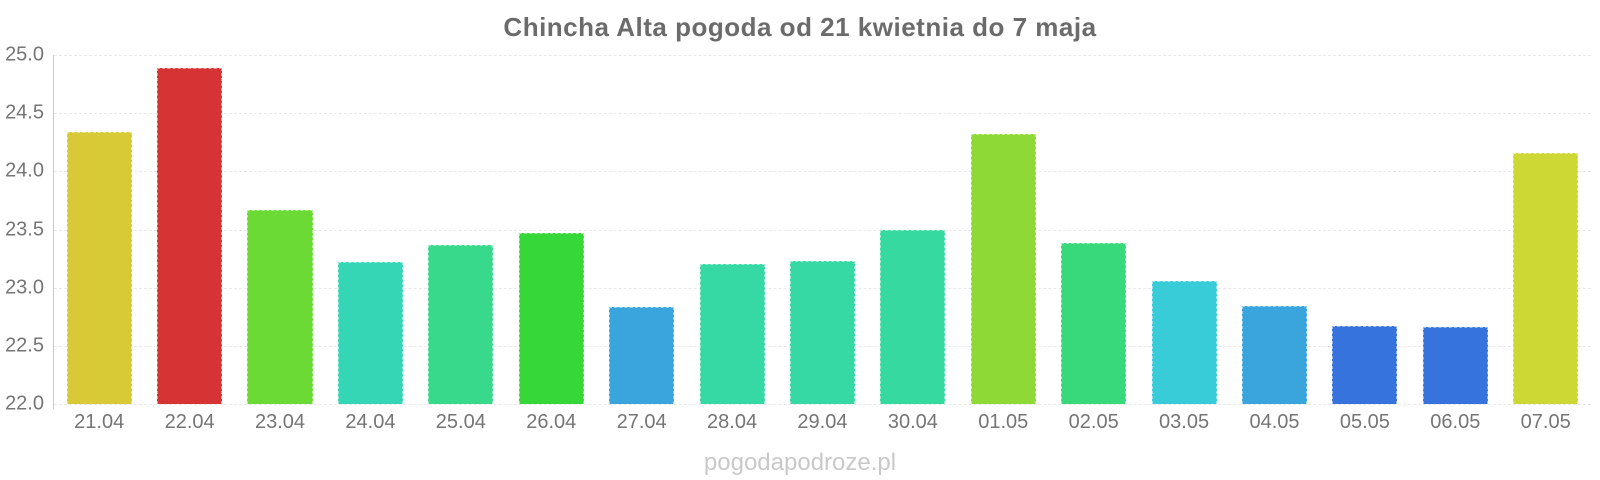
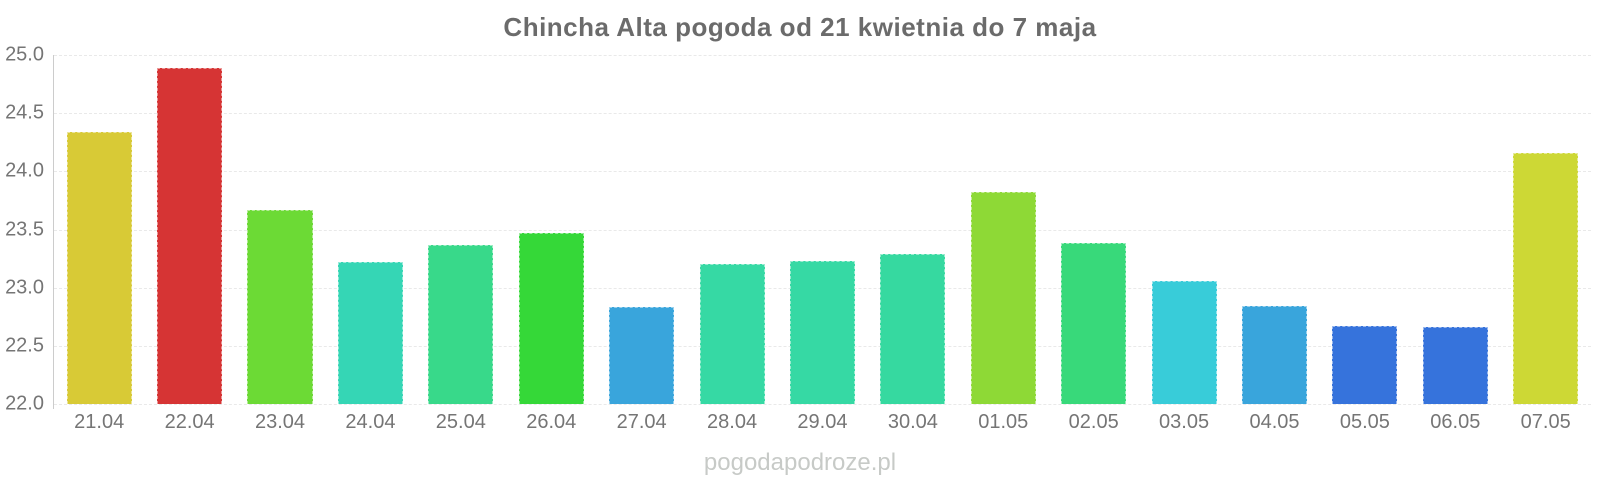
30.04: 23.50 -> 23.29
01.05: 24.32 -> 23.82
